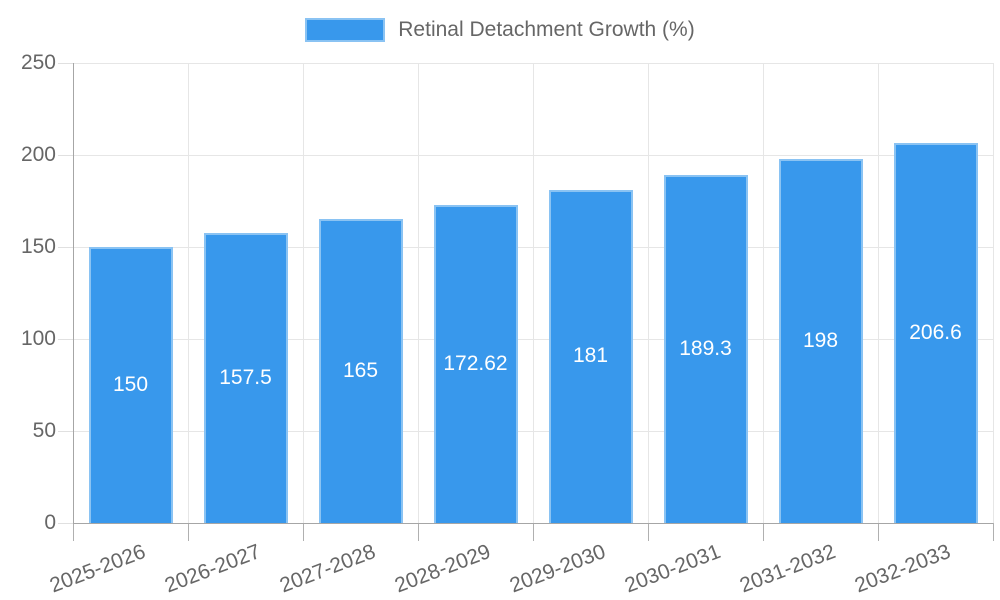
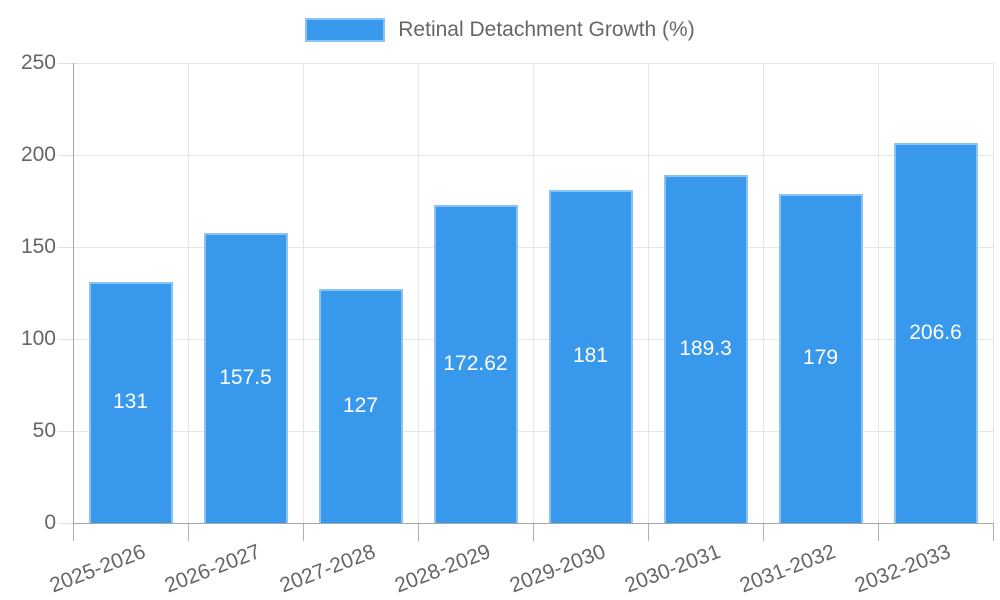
2025-2026: 150 -> 131
2027-2028: 165 -> 127
2031-2032: 198 -> 179
